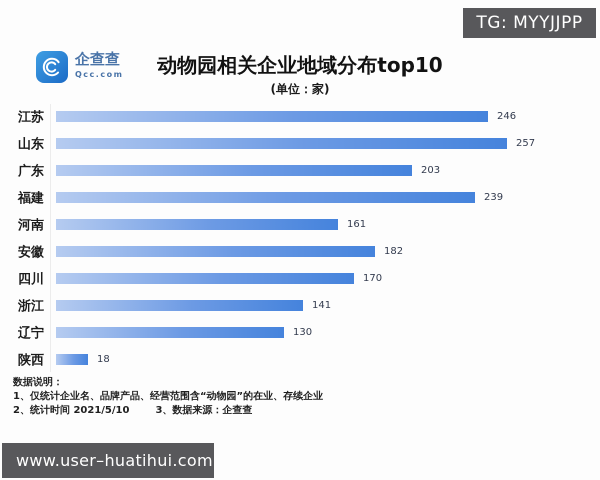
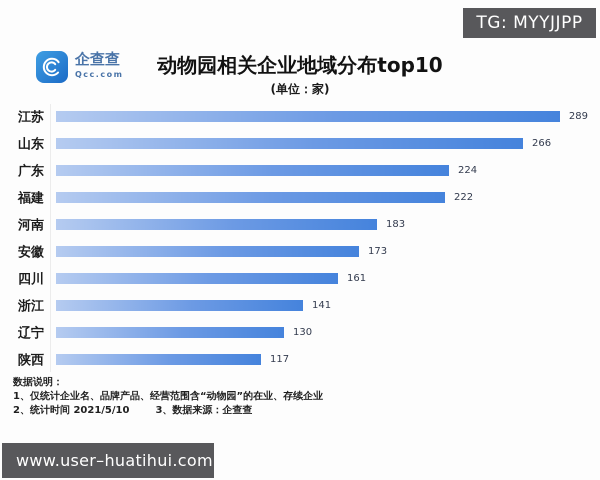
江苏: 246 -> 289
山东: 257 -> 266
广东: 203 -> 224
福建: 239 -> 222
河南: 161 -> 183
安徽: 182 -> 173
四川: 170 -> 161
陕西: 18 -> 117
